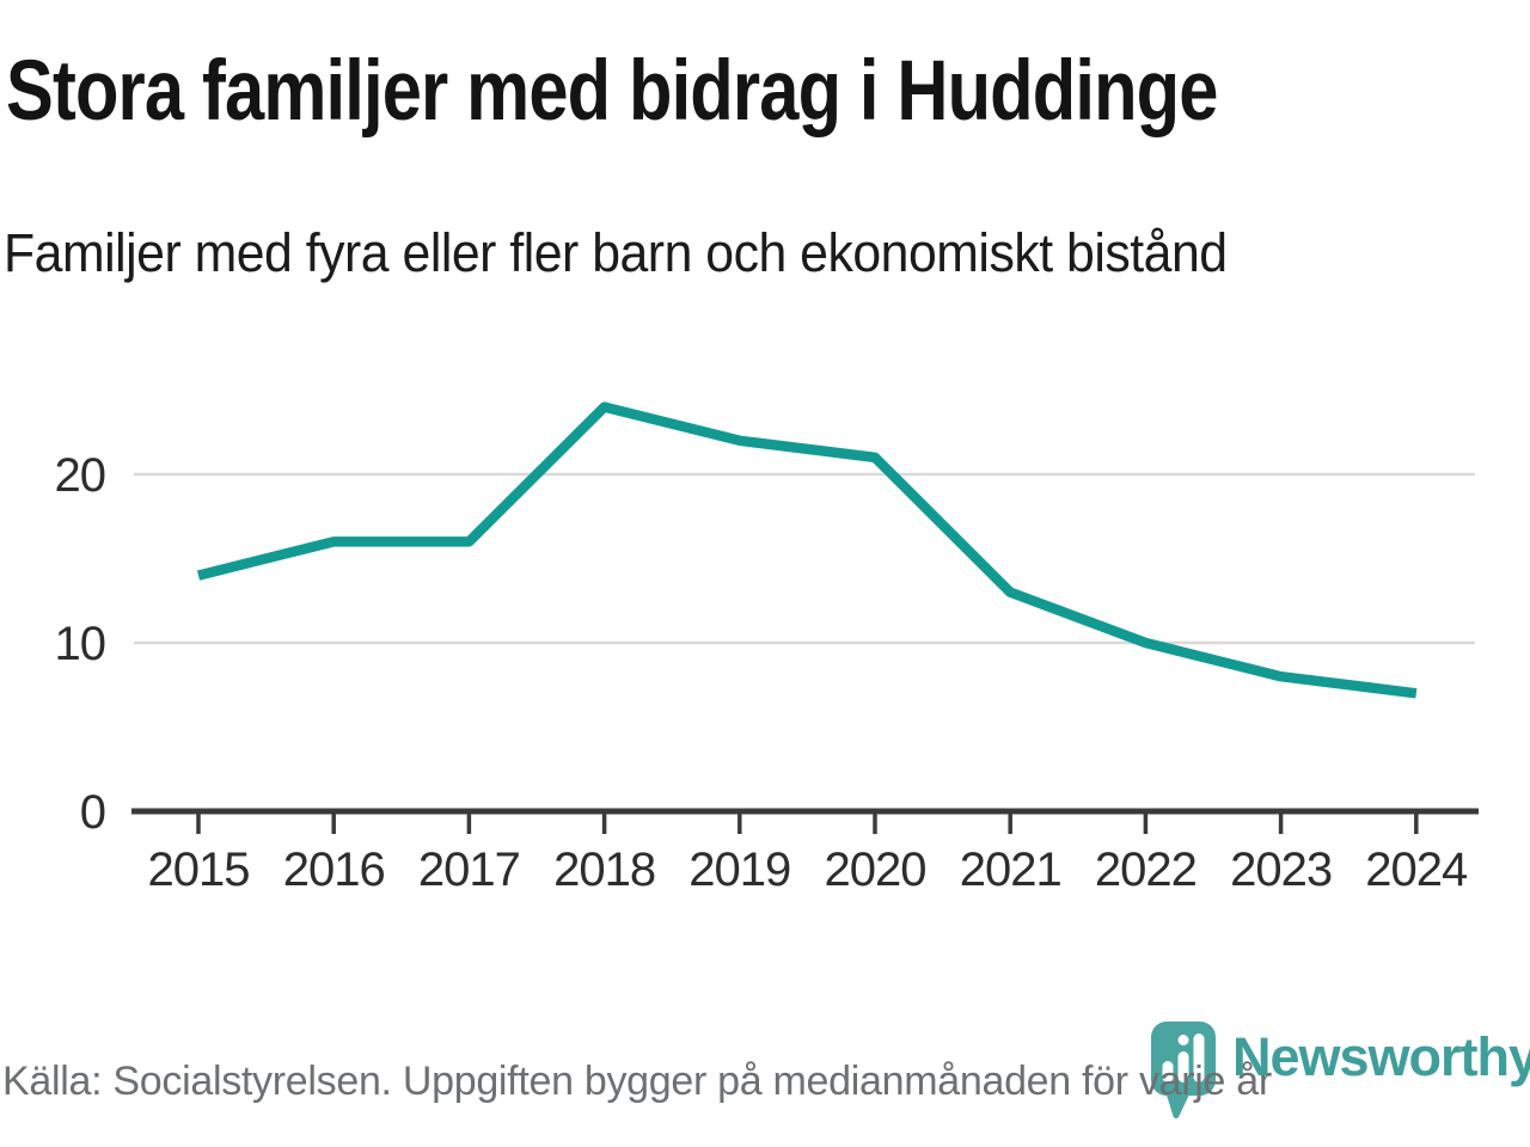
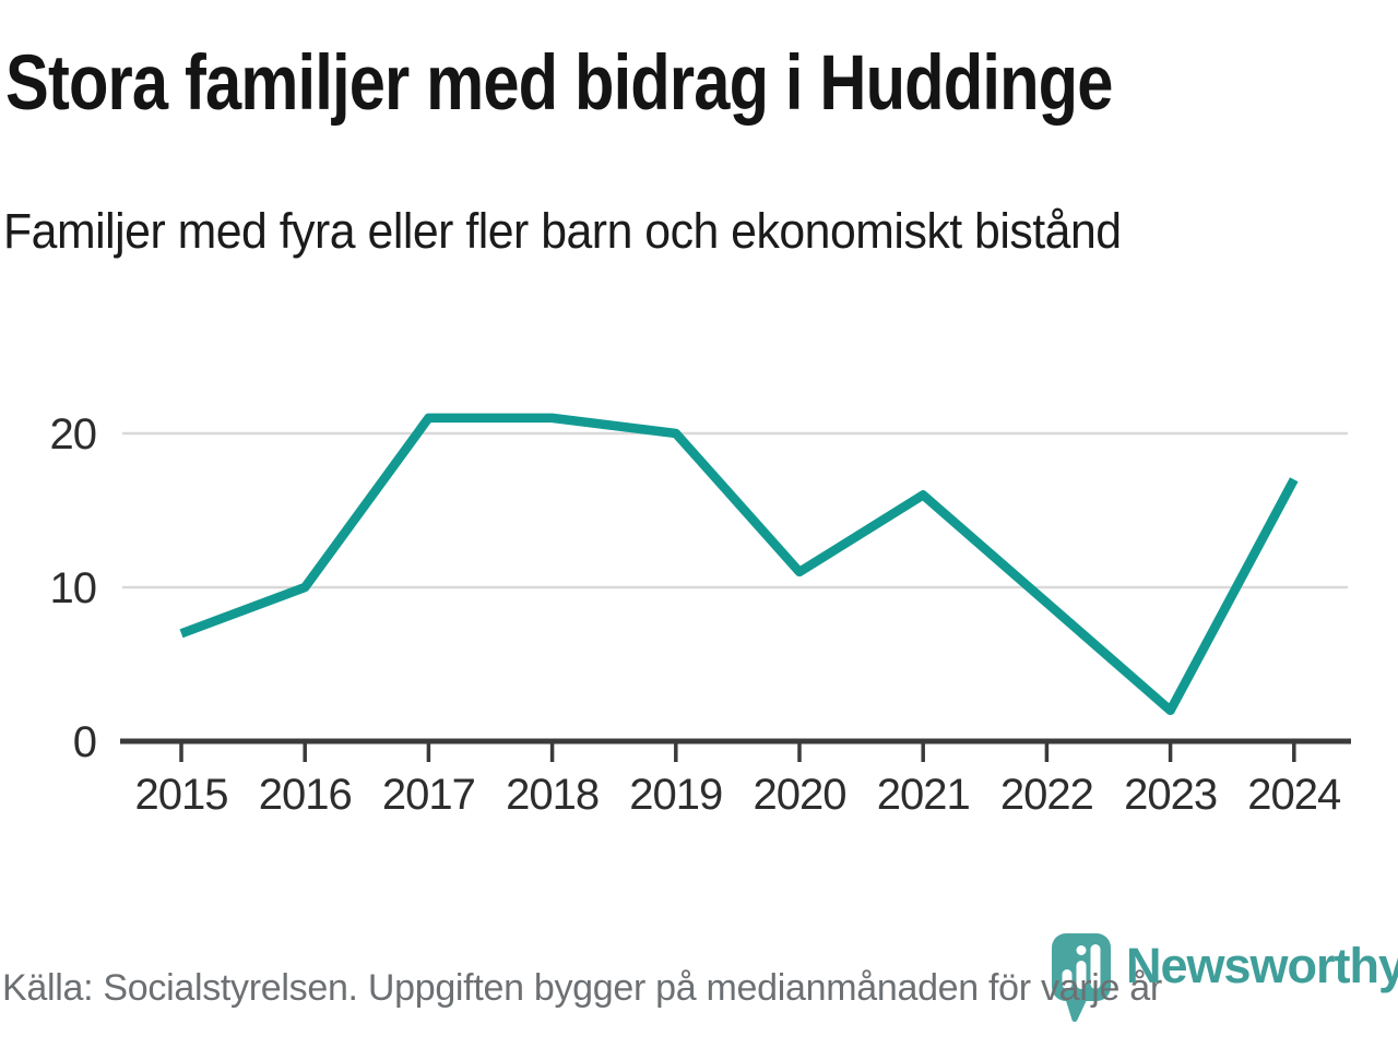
2015: 14 -> 7
2016: 16 -> 10
2017: 16 -> 21
2018: 24 -> 21
2019: 22 -> 20
2020: 21 -> 11
2021: 13 -> 16
2022: 10 -> 9
2023: 8 -> 2
2024: 7 -> 17
